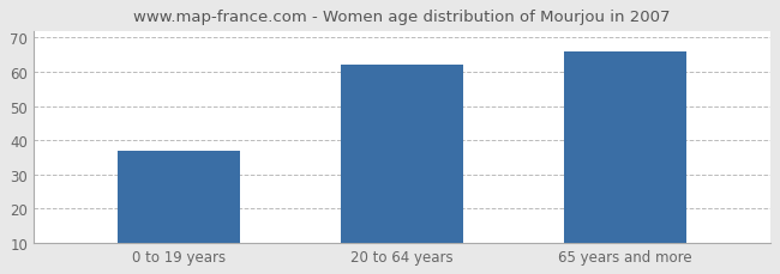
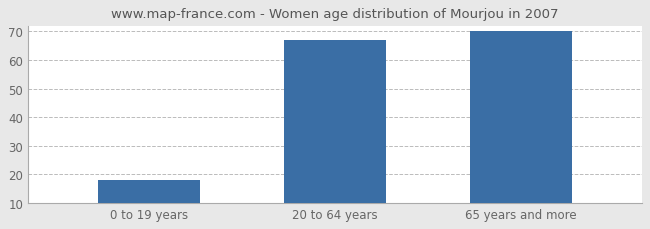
0 to 19 years: 37 -> 18
20 to 64 years: 62 -> 67
65 years and more: 66 -> 70
